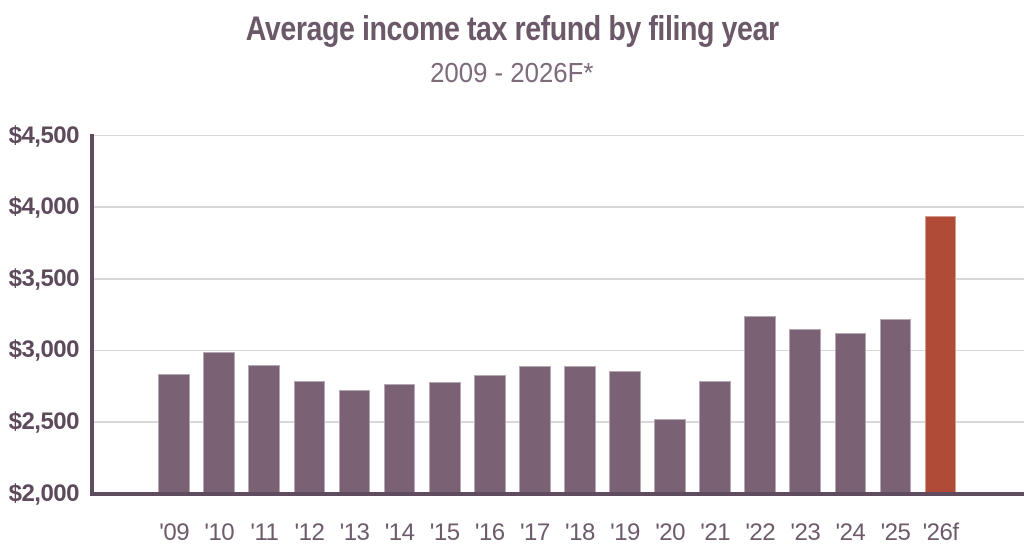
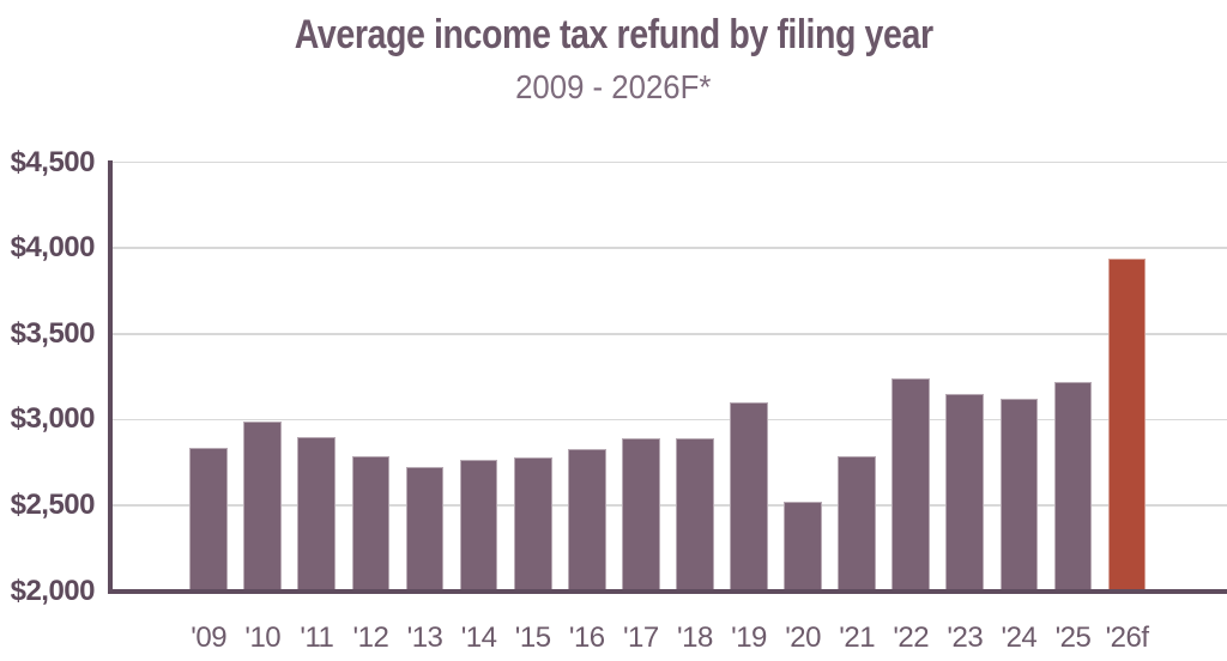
'19: $2850 -> $3100
